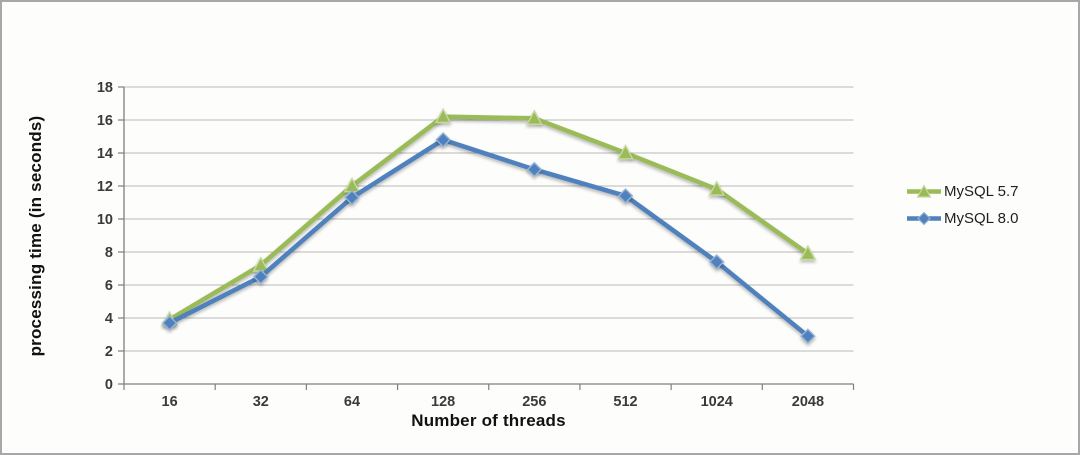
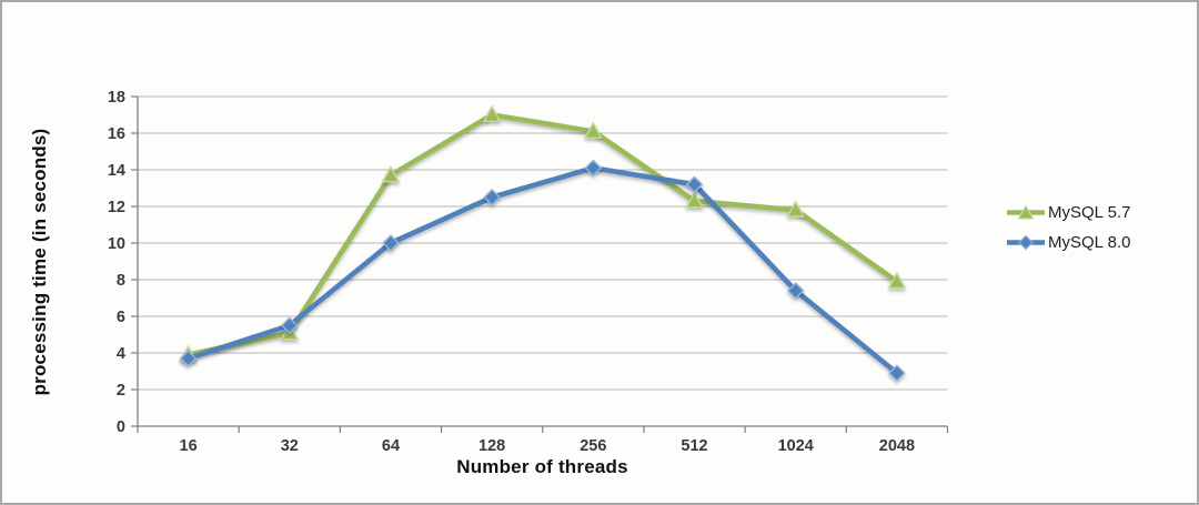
MySQL 5.7/32: 7.2 -> 5.1
MySQL 8.0/32: 6.5 -> 5.5
MySQL 5.7/64: 12.0 -> 13.7
MySQL 8.0/64: 11.3 -> 10.0
MySQL 5.7/128: 16.2 -> 17.0
MySQL 8.0/128: 14.8 -> 12.5
MySQL 8.0/256: 13.0 -> 14.1
MySQL 5.7/512: 14.0 -> 12.3
MySQL 8.0/512: 11.4 -> 13.2
